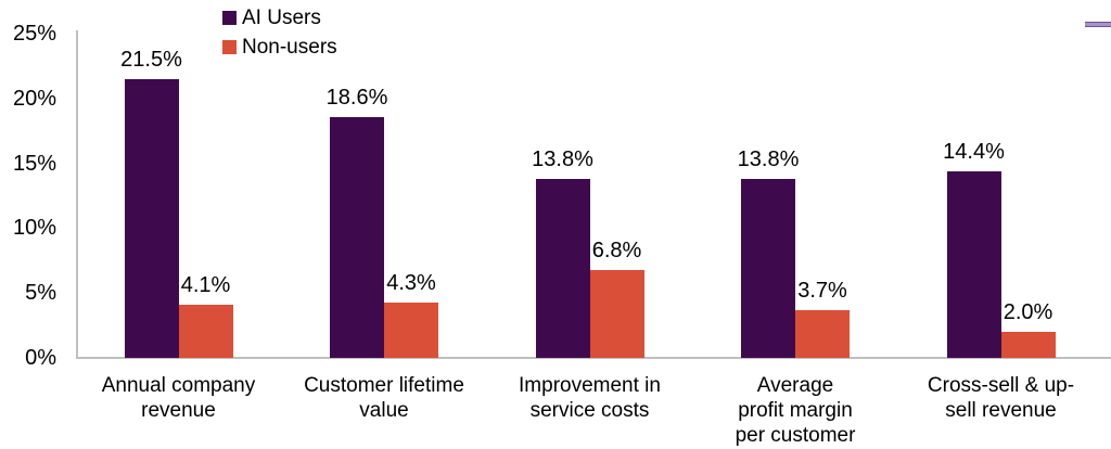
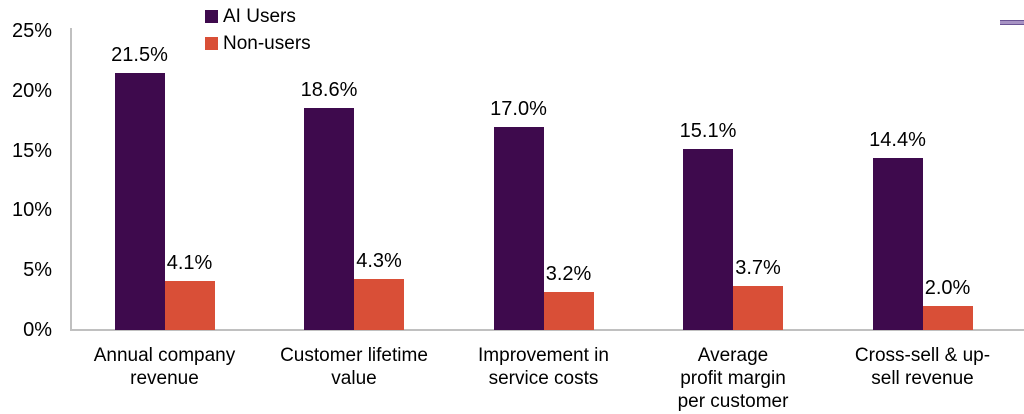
AI Users/Improvement in service costs: 13.8% -> 17.0%
Non-users/Improvement in service costs: 6.8% -> 3.2%
AI Users/Average profit margin per customer: 13.8% -> 15.1%
